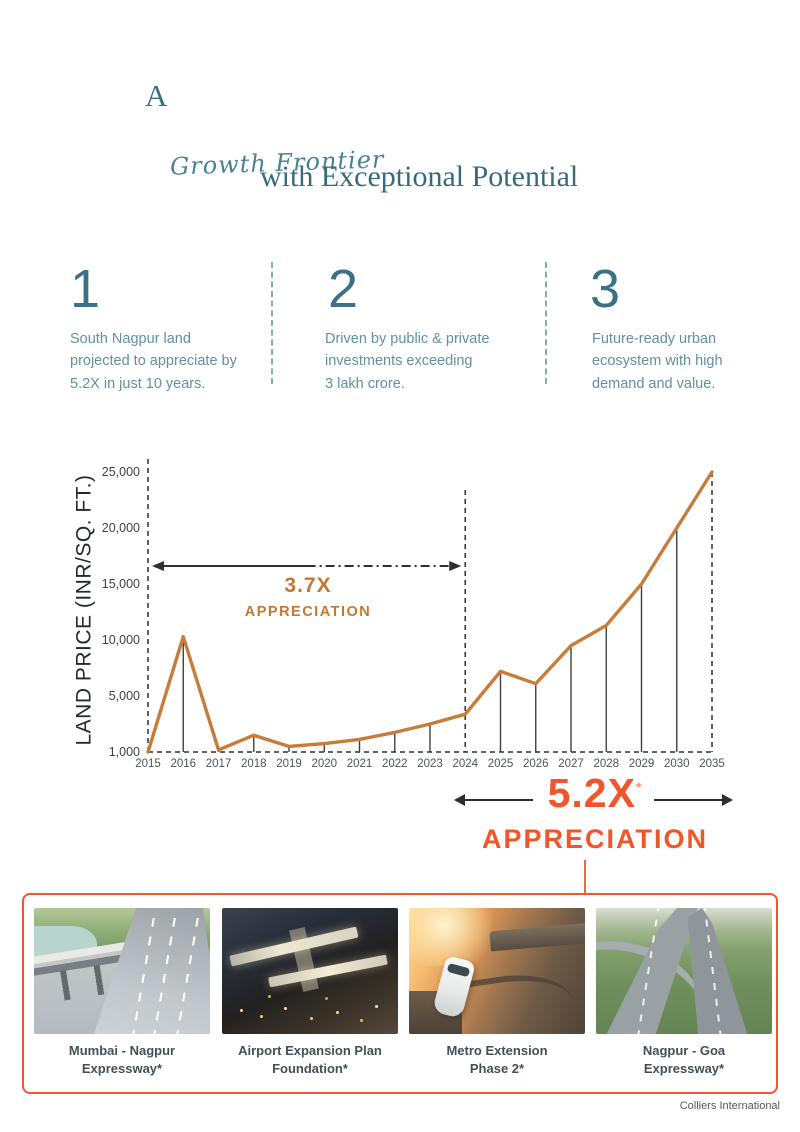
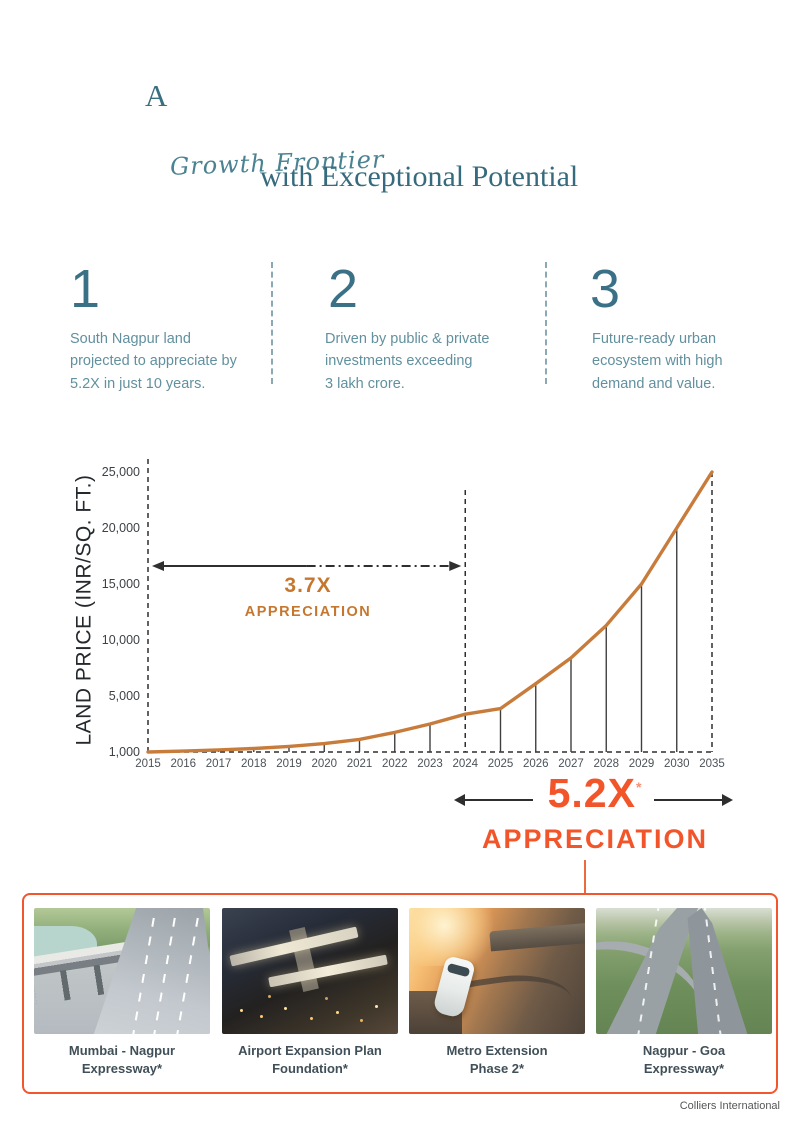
2016: 10300 -> 1100
2018: 2200 -> 1200
2025: 7200 -> 4100
2027: 9500 -> 8400
